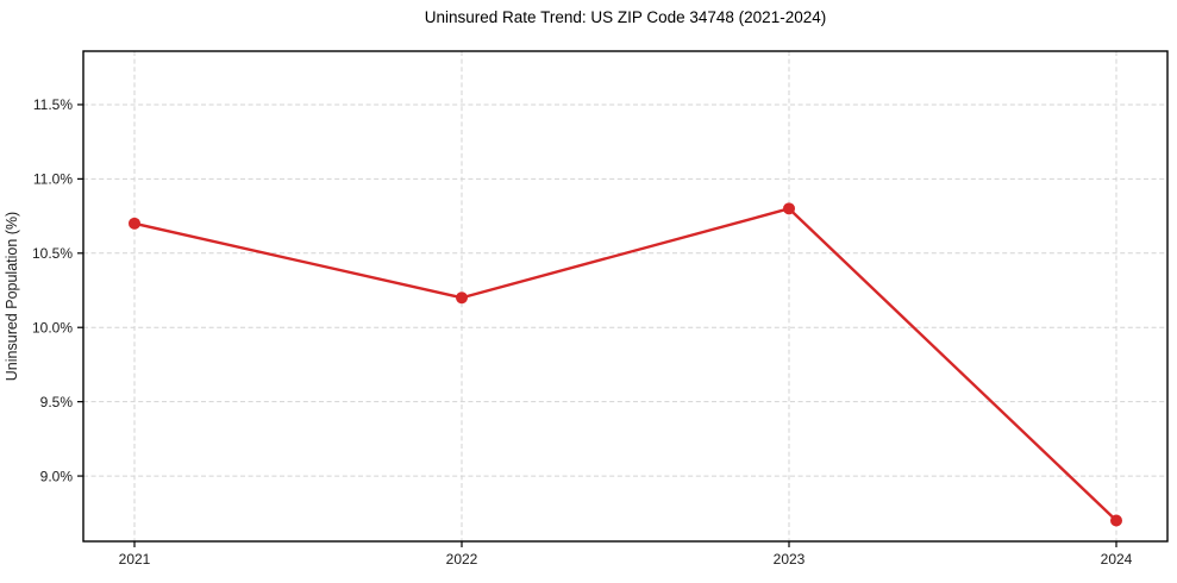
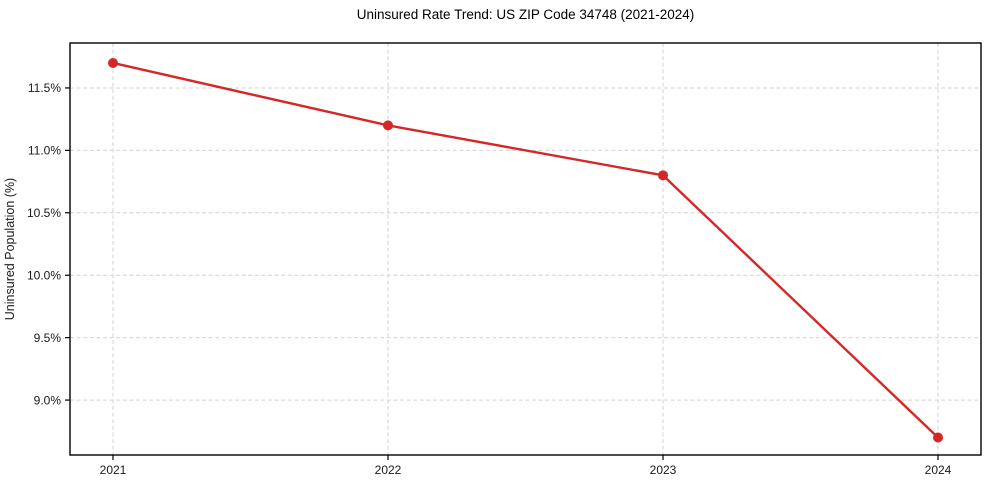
2021: 10.7% -> 11.7%
2022: 10.2% -> 11.2%
